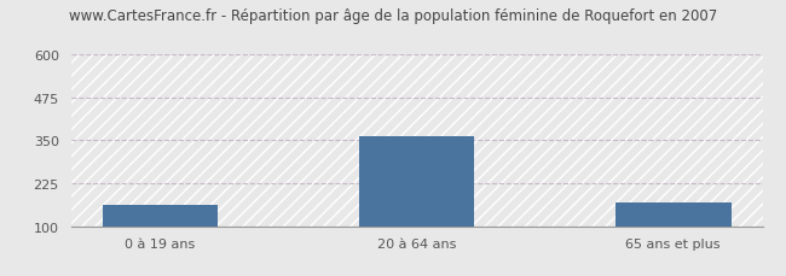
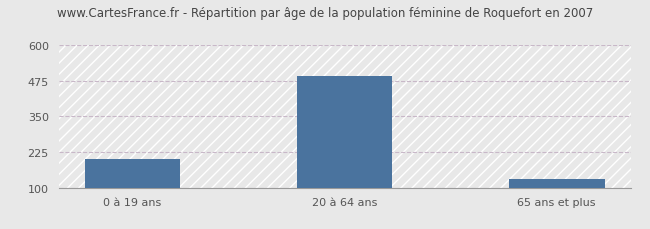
0 à 19 ans: 160 -> 200
20 à 64 ans: 360 -> 490
65 ans et plus: 170 -> 130
